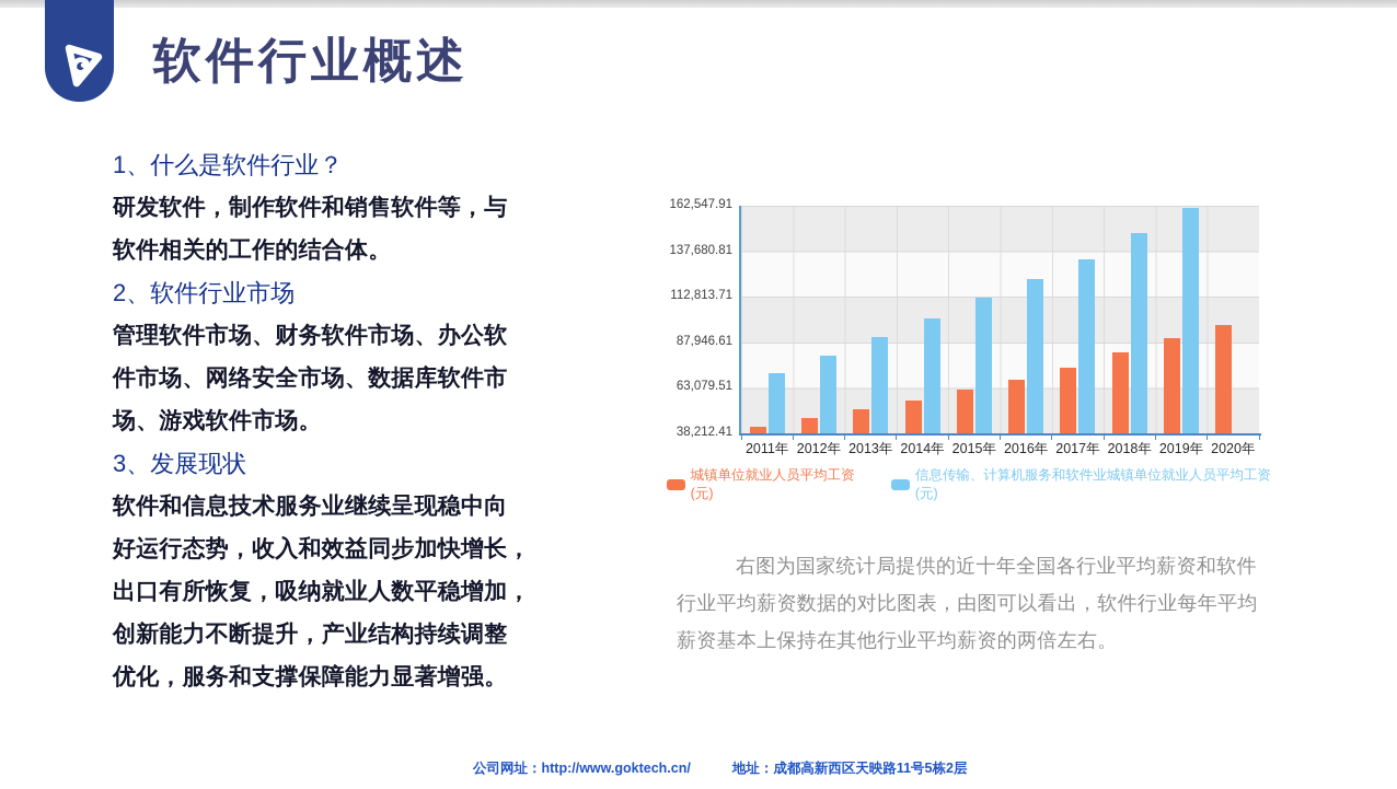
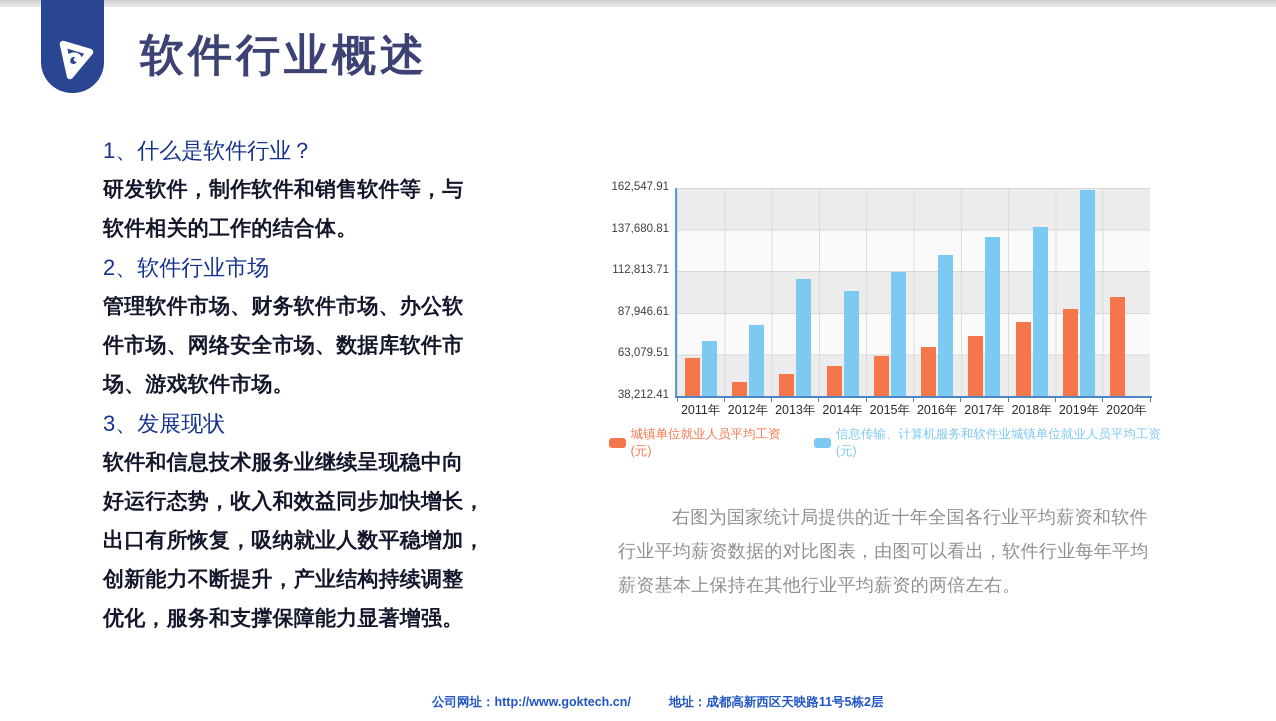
城镇单位就业人员平均工资(元)/2011年: 42000 -> 61000
信息传输、计算机服务和软件业城镇单位就业人员平均工资(元)/2013年: 91000 -> 108000
信息传输、计算机服务和软件业城镇单位就业人员平均工资(元)/2018年: 148000 -> 139000
